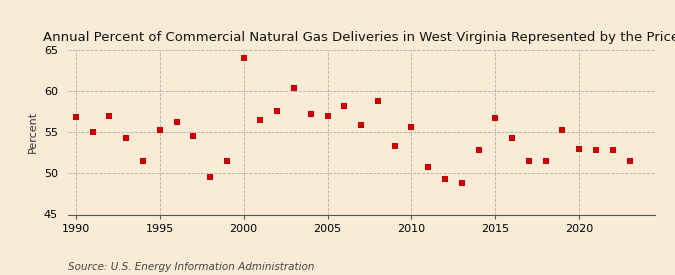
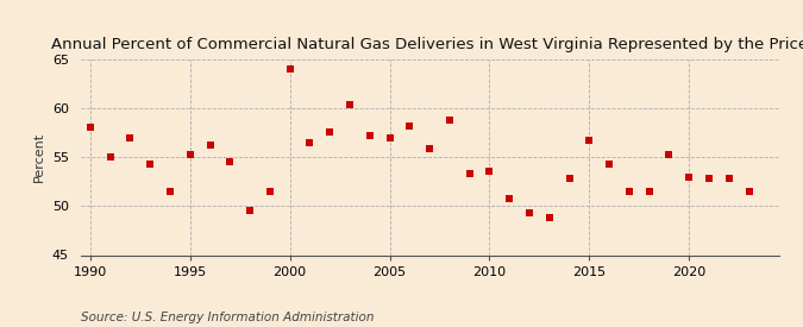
1990: 56.8 -> 58.0
2010: 55.6 -> 53.5
